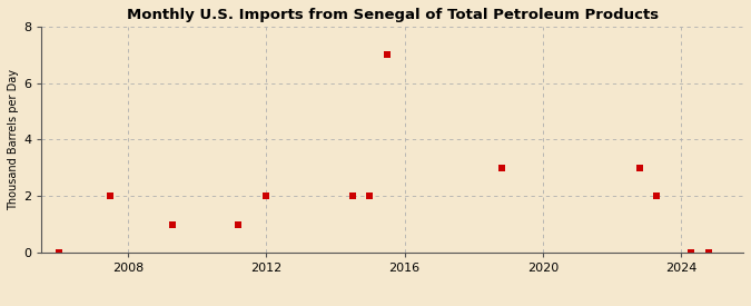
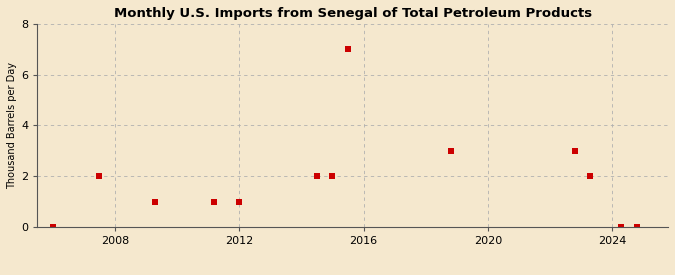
2012: 2 -> 1
